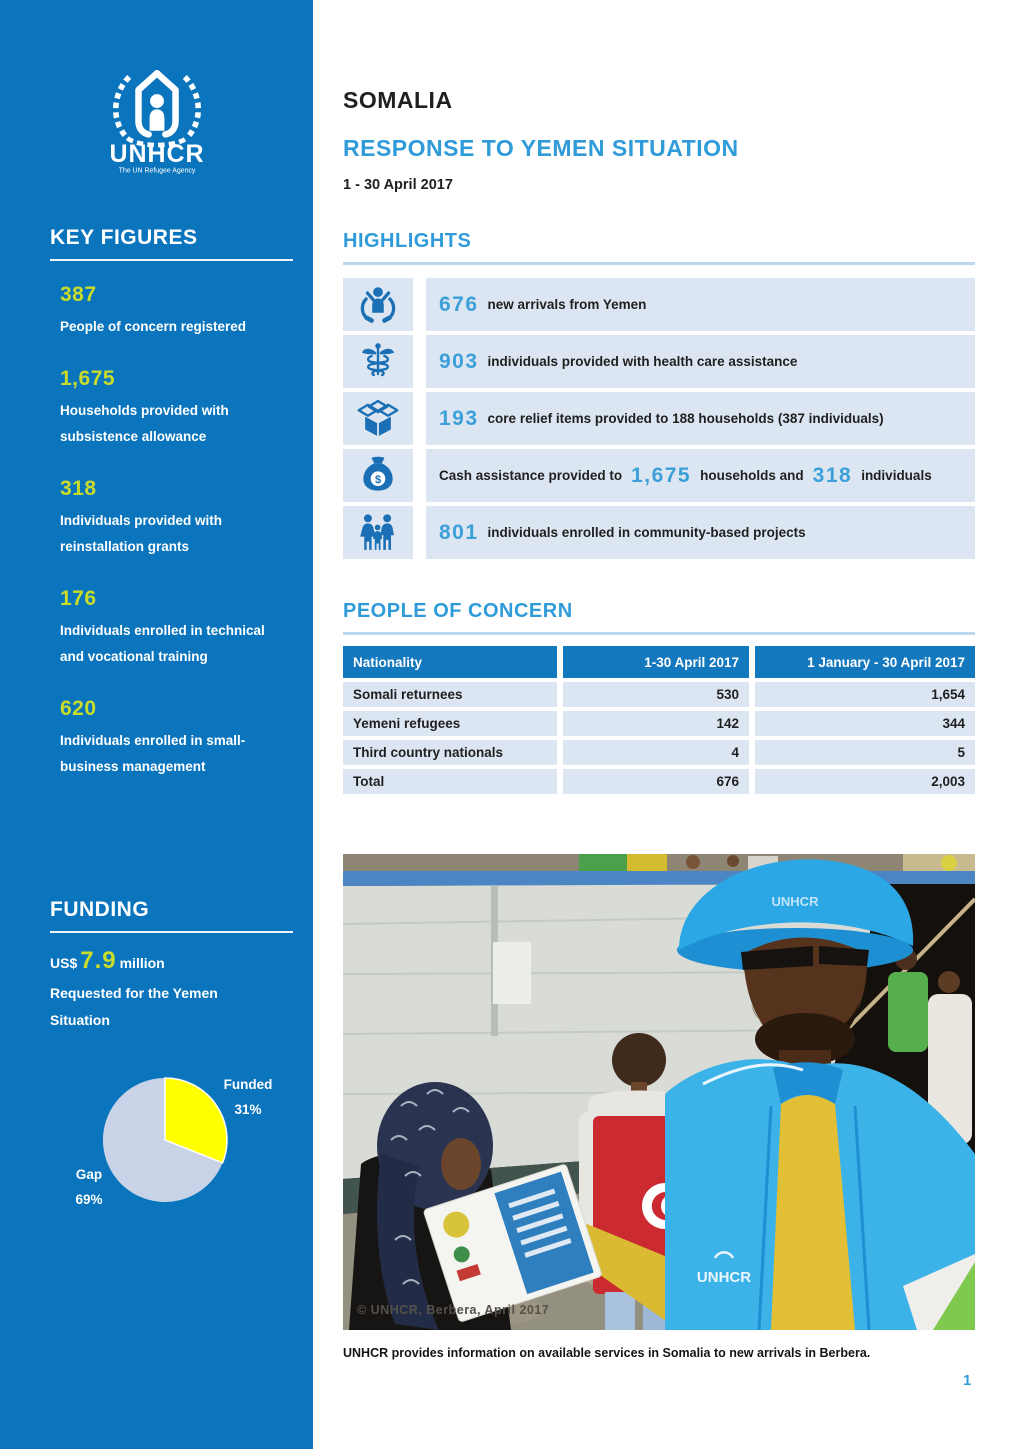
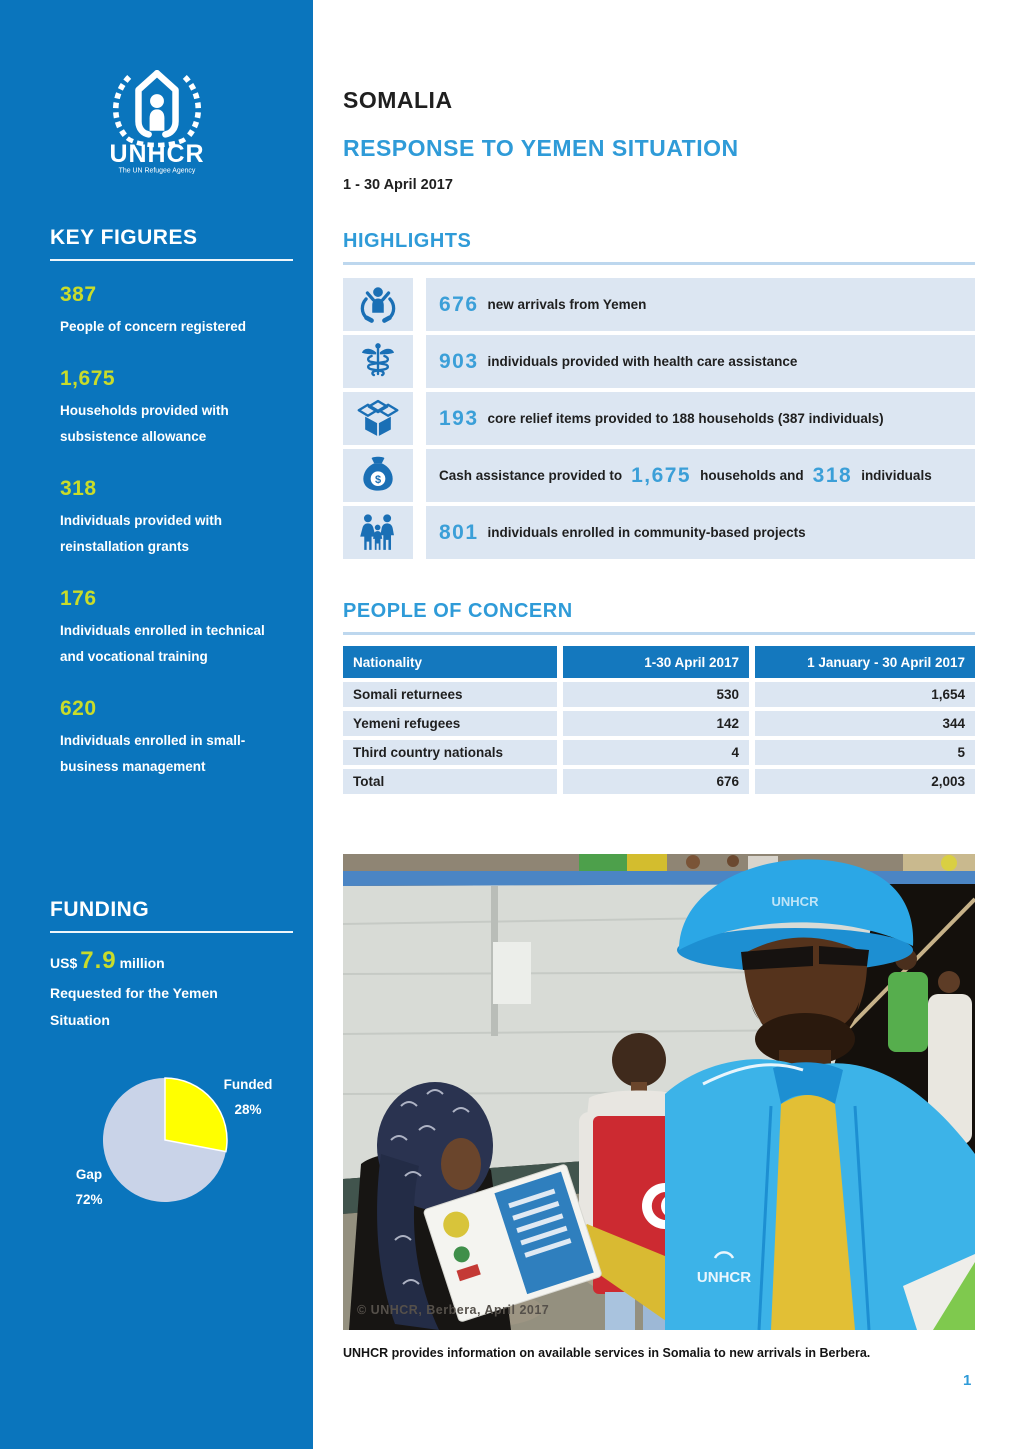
Funded: 31% -> 28%
Gap: 69% -> 72%
